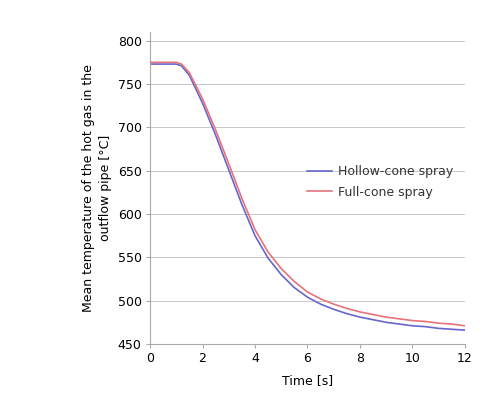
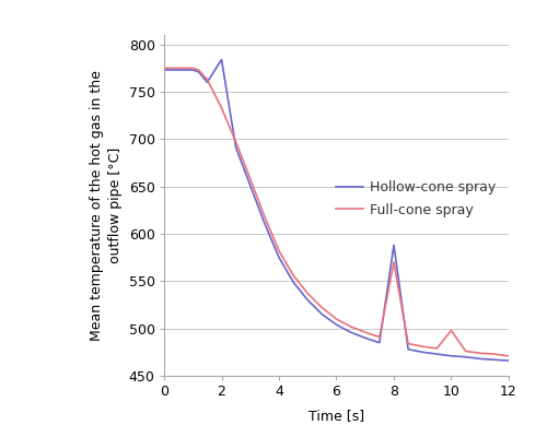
Hollow-cone spray/2: 728 -> 784
Full-cone spray/8: 487 -> 570
Hollow-cone spray/8: 481 -> 588
Full-cone spray/10: 477 -> 498
